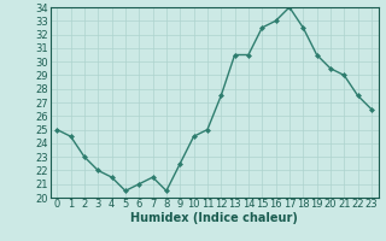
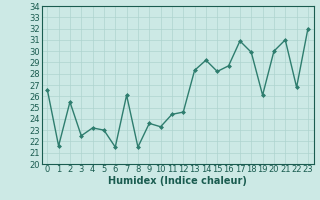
0: 25.0 -> 26.6
1: 24.5 -> 21.6
2: 23.0 -> 25.5
3: 22.0 -> 22.5
4: 21.5 -> 23.2
5: 20.5 -> 23.0
6: 21.0 -> 21.5
7: 21.5 -> 26.1
8: 20.5 -> 21.5
9: 22.5 -> 23.6
10: 24.5 -> 23.3
11: 25.0 -> 24.4
12: 27.5 -> 24.6
13: 30.5 -> 28.3
14: 30.5 -> 29.2
15: 32.5 -> 28.2
16: 33.0 -> 28.7
17: 34.0 -> 30.9
18: 32.5 -> 29.9
19: 30.5 -> 26.1
20: 29.5 -> 30.0
21: 29.0 -> 31.0
22: 27.5 -> 26.8
23: 26.5 -> 32.0
